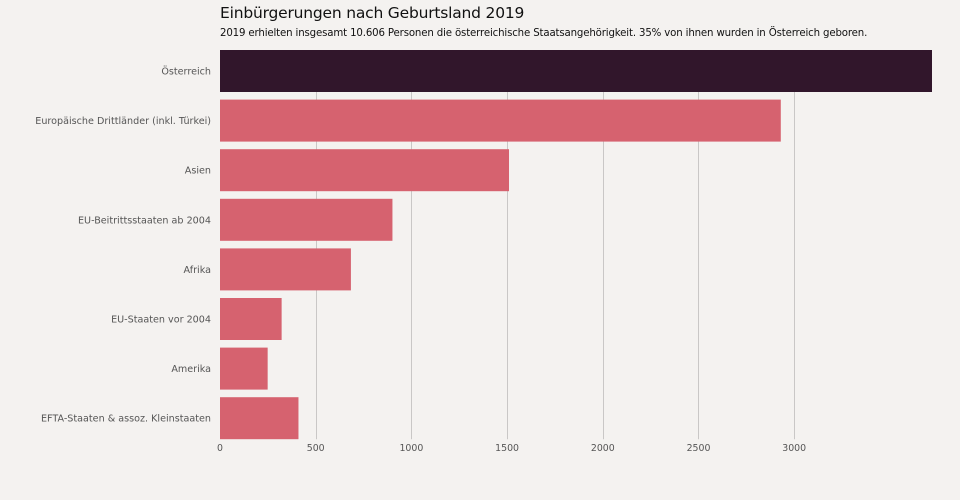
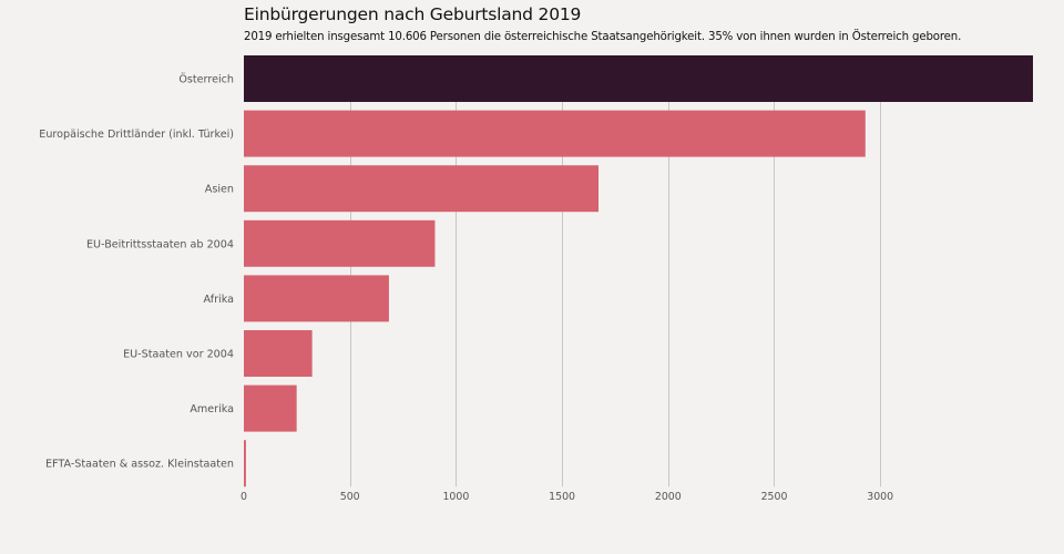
Asien: 1510 -> 1670
EFTA-Staaten & assoz. Kleinstaaten: 410 -> 10
